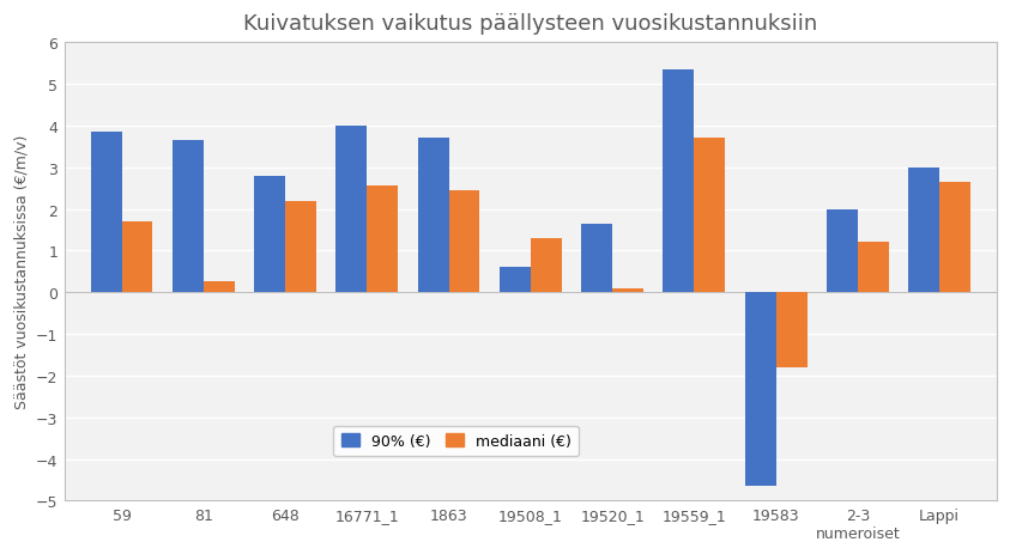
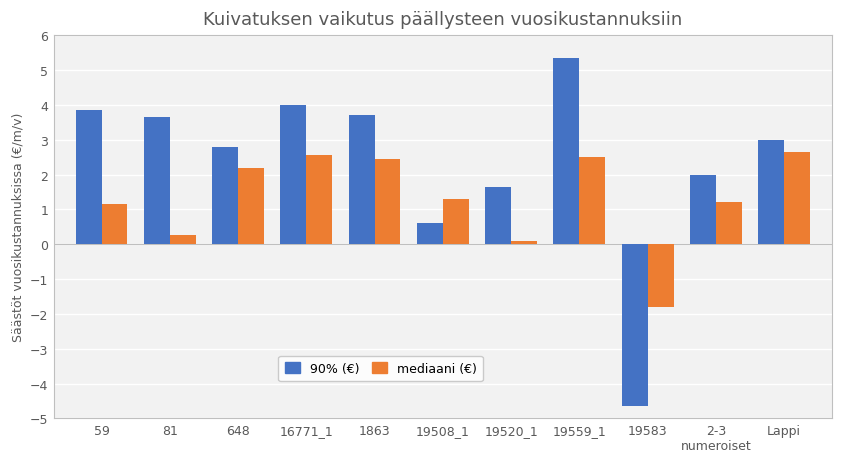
mediaani (€)/59: 1.70 -> 1.15
mediaani (€)/19559_1: 3.70 -> 2.50
